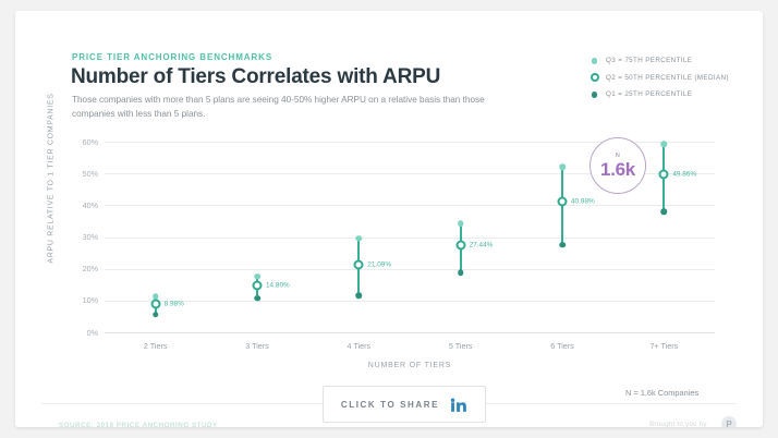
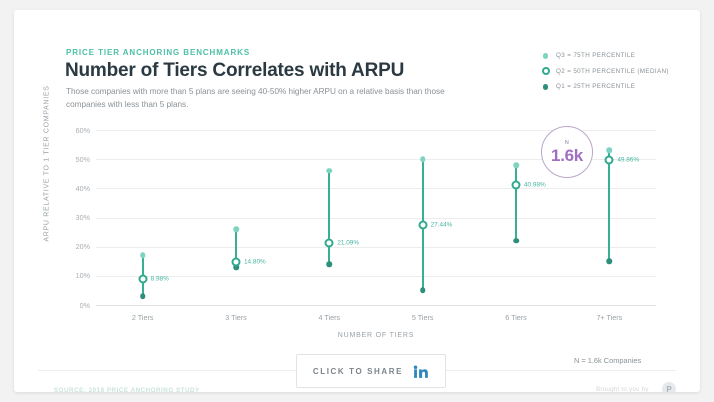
Q3 = 75TH PERCENTILE/2 Tiers: 11% -> 17%
Q1 = 25TH PERCENTILE/2 Tiers: 6% -> 3%
Q3 = 75TH PERCENTILE/3 Tiers: 18% -> 26%
Q1 = 25TH PERCENTILE/3 Tiers: 11% -> 13%
Q3 = 75TH PERCENTILE/4 Tiers: 30% -> 46%
Q1 = 25TH PERCENTILE/4 Tiers: 12% -> 14%
Q3 = 75TH PERCENTILE/5 Tiers: 34% -> 50%
Q1 = 25TH PERCENTILE/5 Tiers: 19% -> 5%
Q3 = 75TH PERCENTILE/6 Tiers: 52% -> 48%
Q1 = 25TH PERCENTILE/6 Tiers: 28% -> 22%
Q3 = 75TH PERCENTILE/7+ Tiers: 59% -> 53%
Q1 = 25TH PERCENTILE/7+ Tiers: 38% -> 15%
